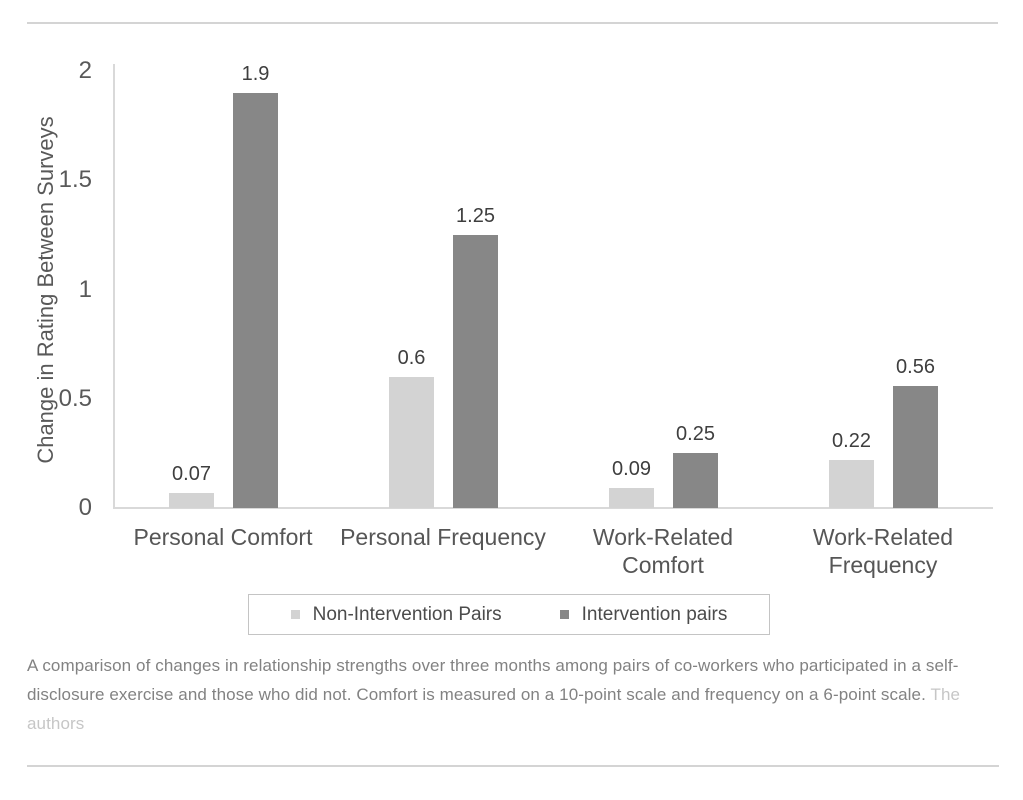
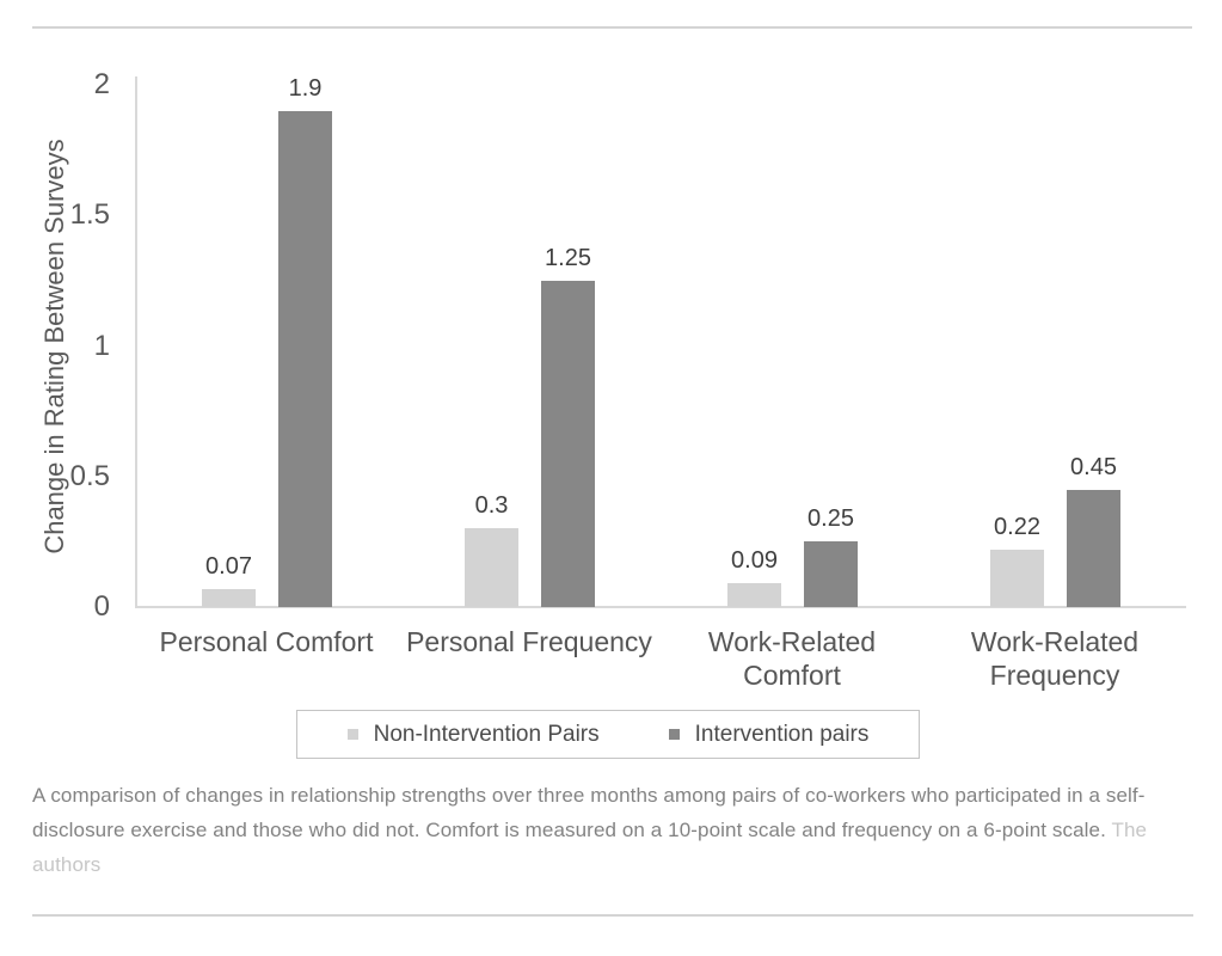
Non-Intervention Pairs/Personal Frequency: 0.6 -> 0.3
Intervention pairs/Work-Related Frequency: 0.56 -> 0.45
